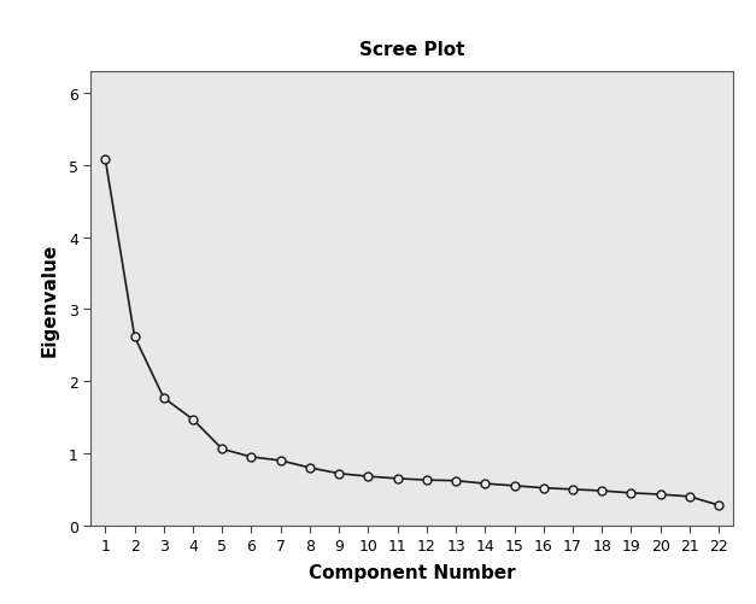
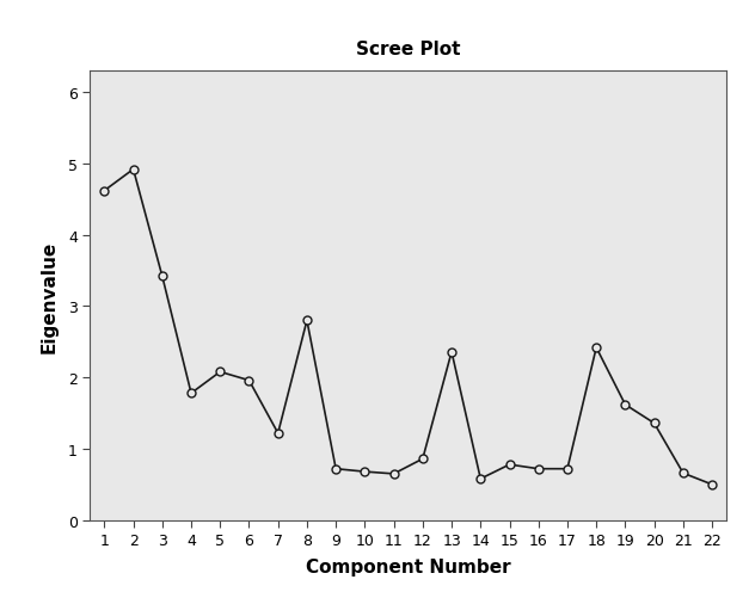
1: 5.08 -> 4.62
2: 2.62 -> 4.92
3: 1.77 -> 3.42
4: 1.47 -> 1.78
5: 1.06 -> 2.08
6: 0.95 -> 1.96
7: 0.90 -> 1.22
8: 0.80 -> 2.80
12: 0.63 -> 0.86
13: 0.62 -> 2.36
15: 0.55 -> 0.78
16: 0.52 -> 0.72
17: 0.50 -> 0.72
18: 0.48 -> 2.42
19: 0.45 -> 1.62
20: 0.43 -> 1.36
21: 0.40 -> 0.66
22: 0.28 -> 0.50
